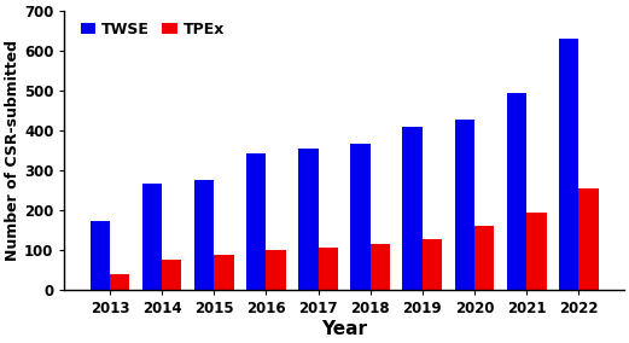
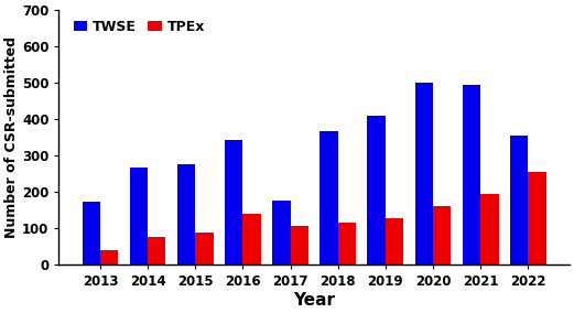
TPEx/2016: 99 -> 140
TWSE/2017: 354 -> 175
TWSE/2020: 429 -> 500
TWSE/2022: 630 -> 355
